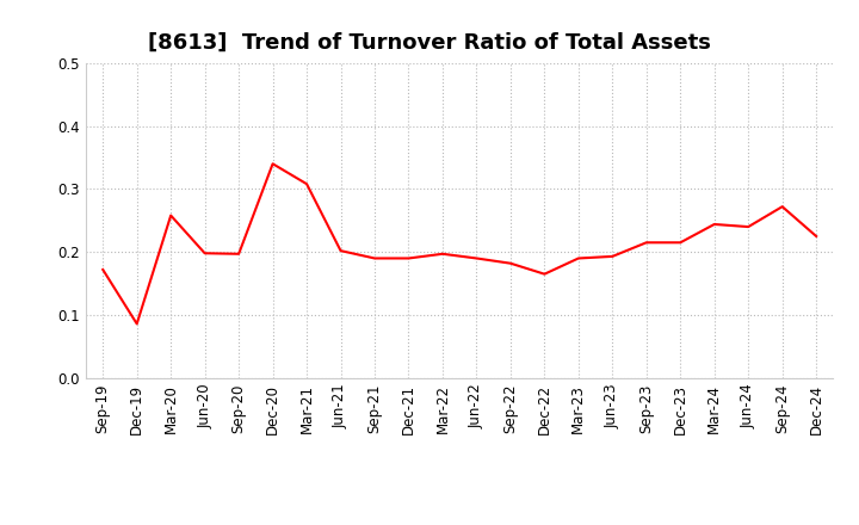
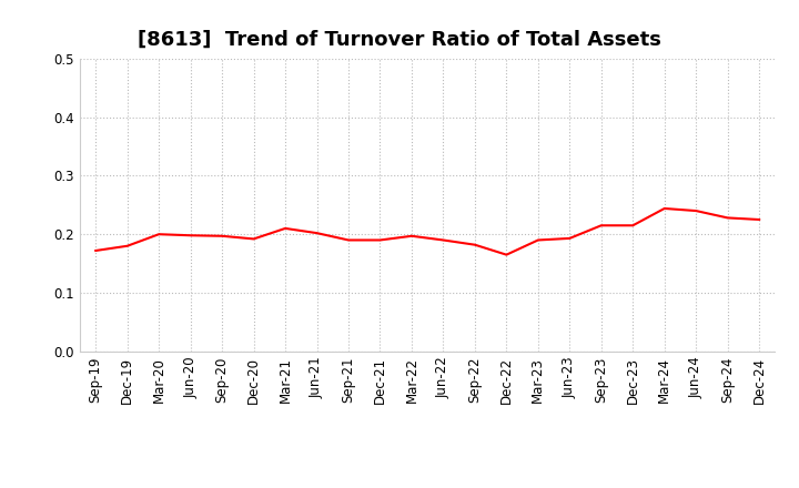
Dec-19: 0.086 -> 0.180
Mar-20: 0.258 -> 0.200
Dec-20: 0.340 -> 0.192
Mar-21: 0.308 -> 0.210
Sep-24: 0.272 -> 0.228
